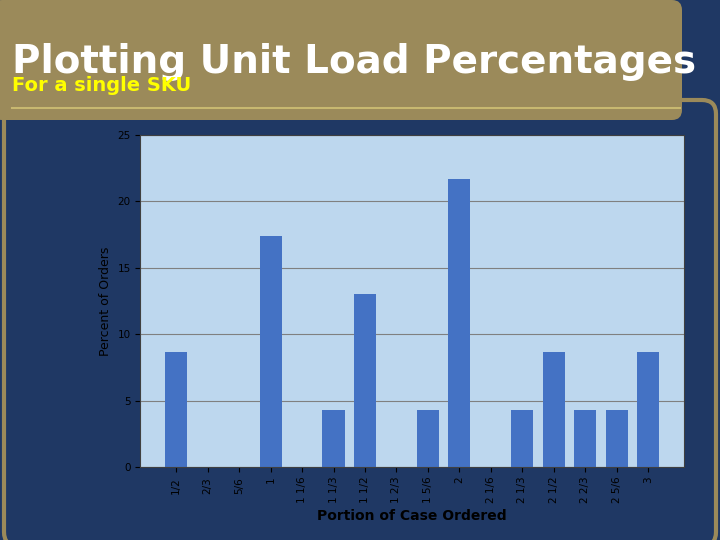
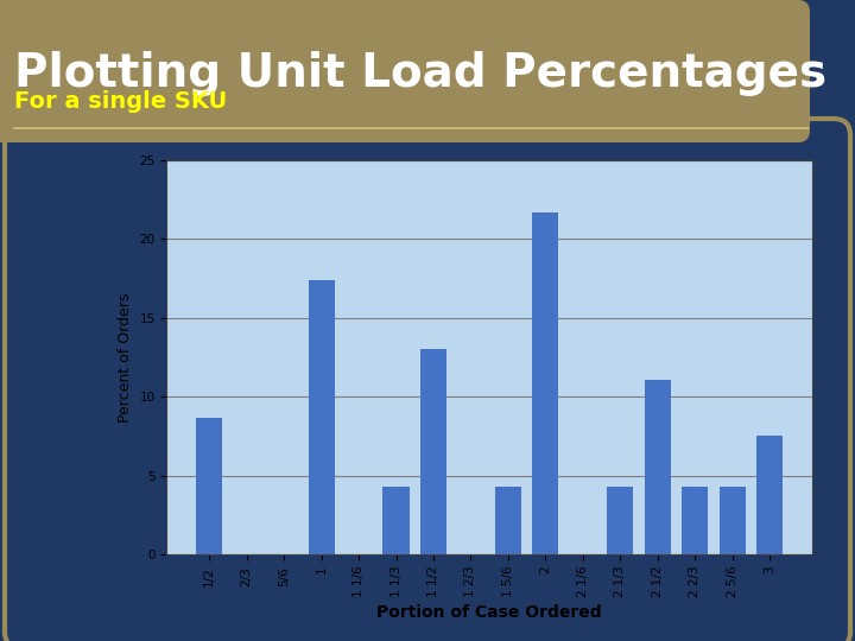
2 1/2: 8.7 -> 11.1
3: 8.7 -> 7.5
